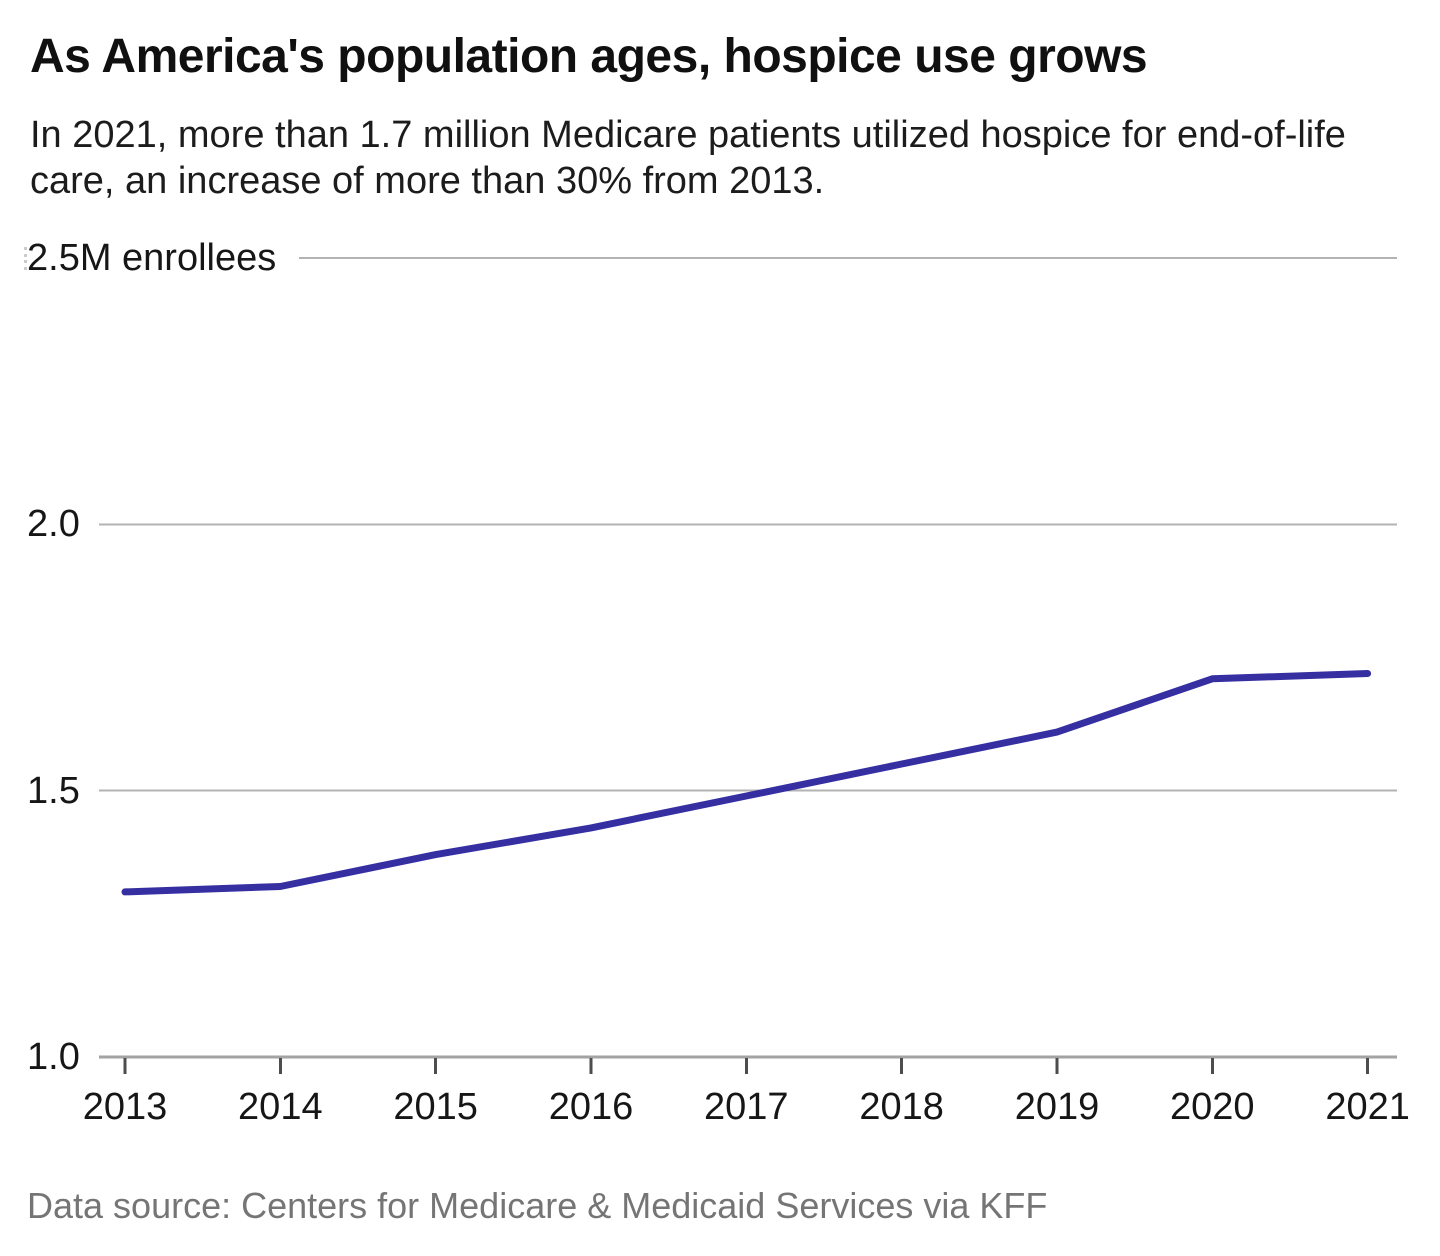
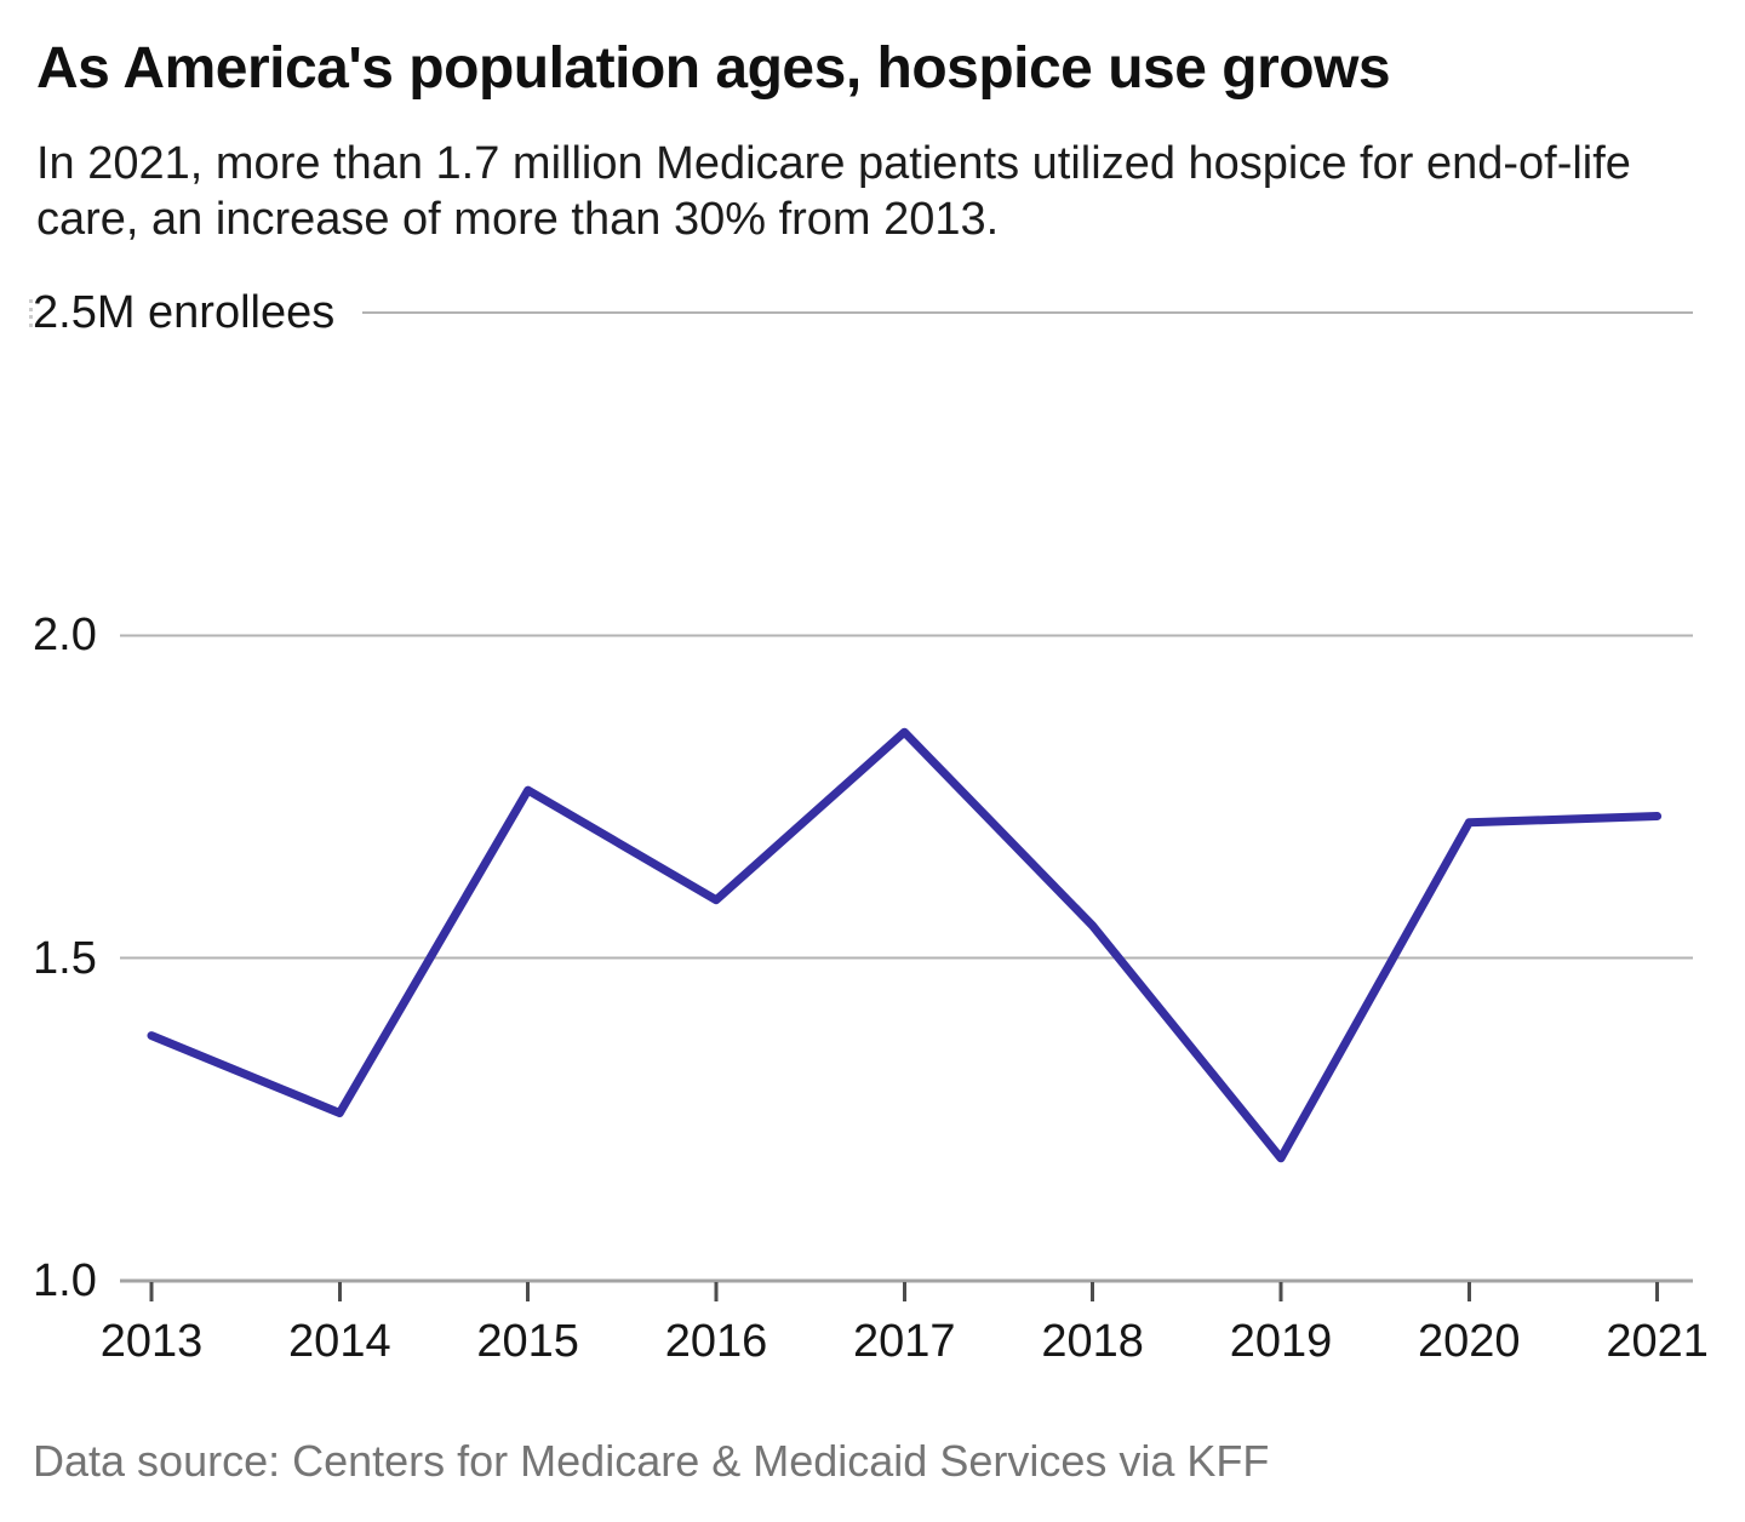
2013: 1.31 -> 1.38
2014: 1.32 -> 1.26
2015: 1.38 -> 1.76
2016: 1.43 -> 1.59
2017: 1.49 -> 1.85
2019: 1.61 -> 1.19
